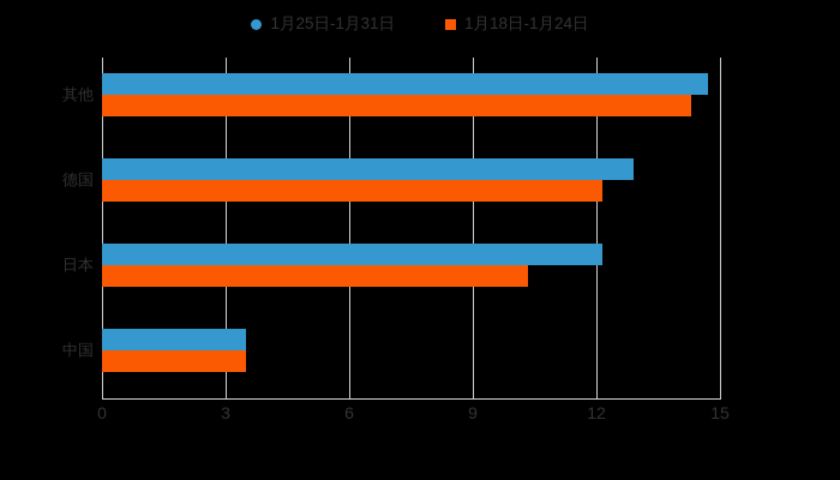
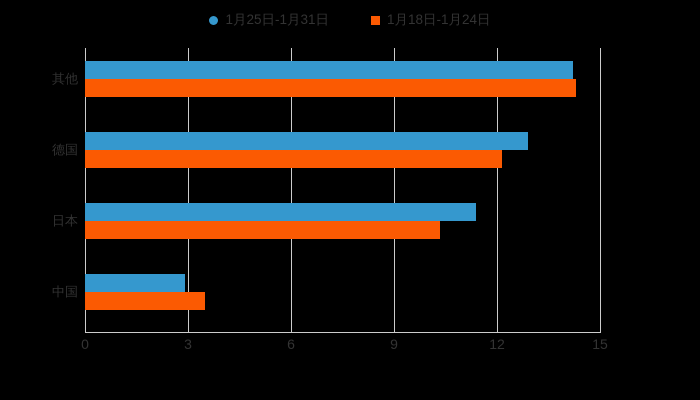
1月25日-1月31日/其他: 14.7 -> 14.2
1月25日-1月31日/日本: 12.2 -> 11.4
1月25日-1月31日/中国: 3.5 -> 2.9
